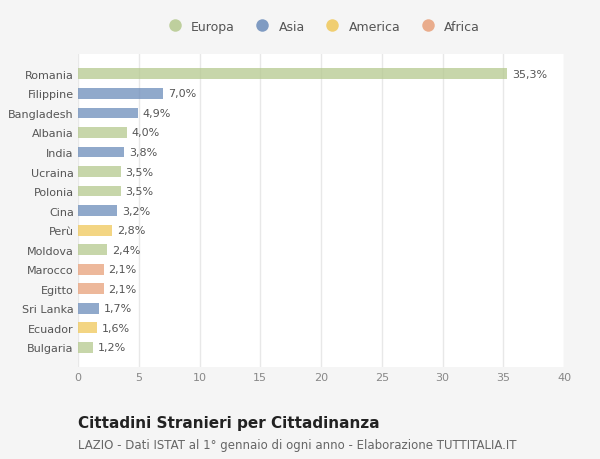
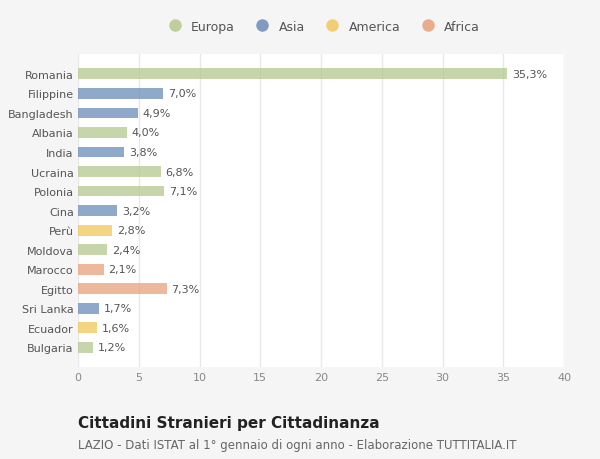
Ucraina: 3,5% -> 6,8%
Polonia: 3,5% -> 7,1%
Egitto: 2,1% -> 7,3%
